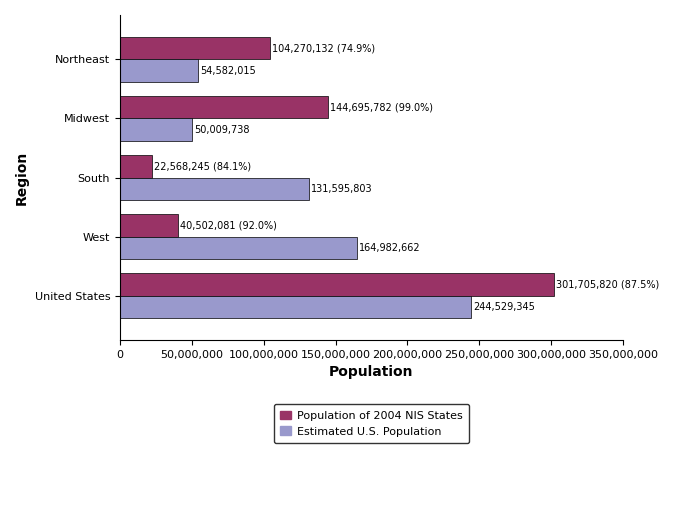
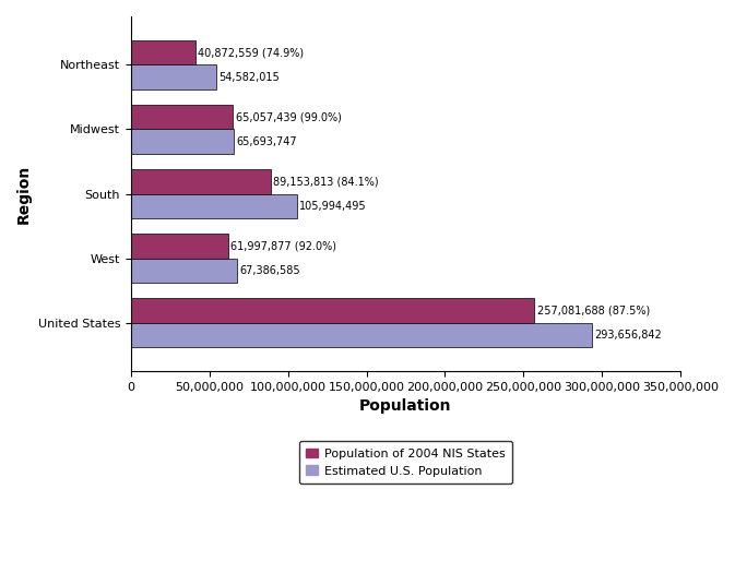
Population of 2004 NIS States/Northeast: 104,270,132 -> 40,872,559
Population of 2004 NIS States/Midwest: 144,695,782 -> 65,057,439
Estimated U.S. Population/Midwest: 50,009,738 -> 65,693,747
Population of 2004 NIS States/South: 22,568,245 -> 89,153,813
Estimated U.S. Population/South: 131,595,803 -> 105,994,495
Population of 2004 NIS States/West: 40,502,081 -> 61,997,877
Estimated U.S. Population/West: 164,982,662 -> 67,386,585
Population of 2004 NIS States/United States: 301,705,820 -> 257,081,688
Estimated U.S. Population/United States: 244,529,345 -> 293,656,842
